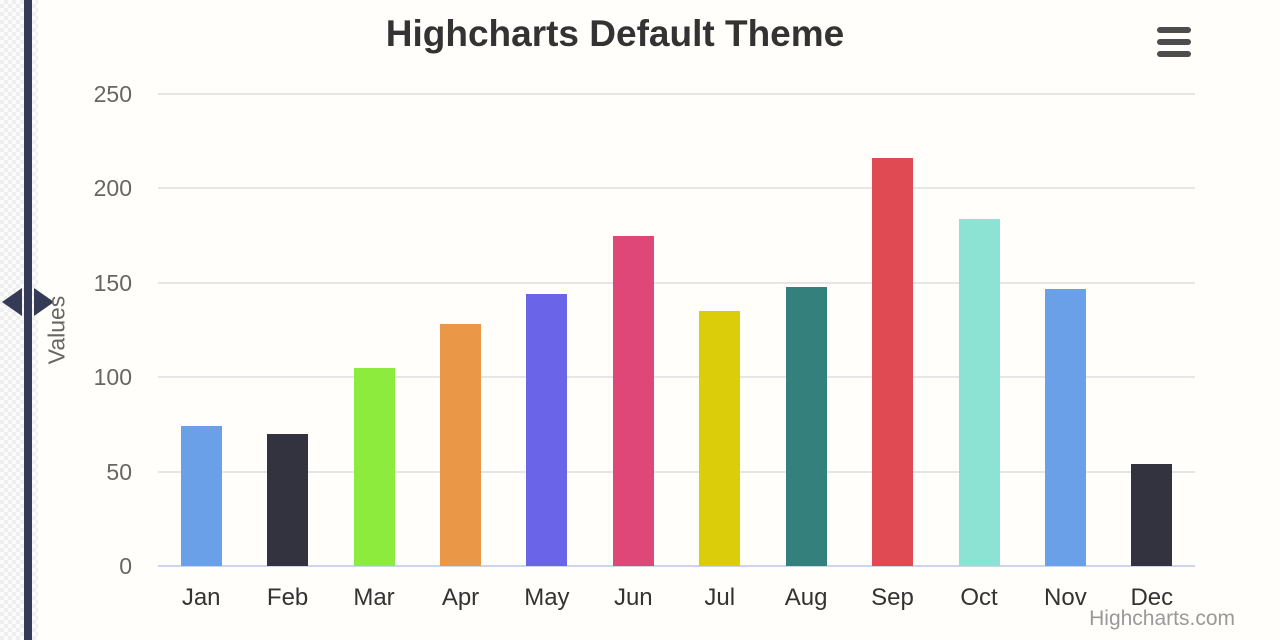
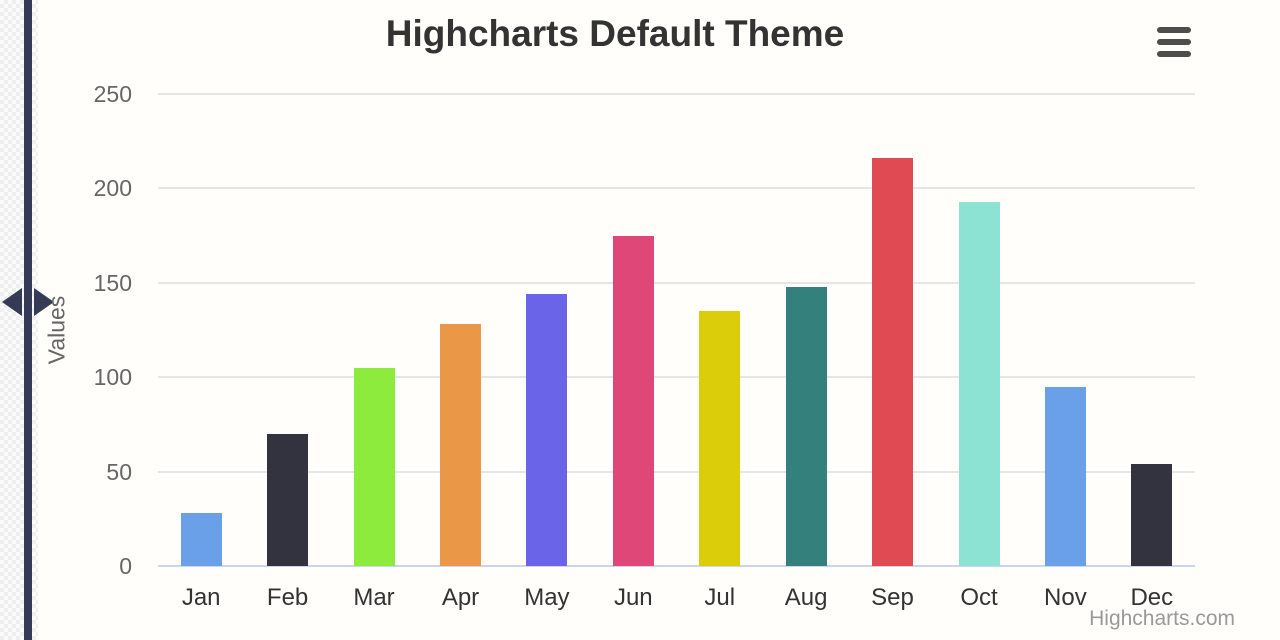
Jan: 74 -> 28
Oct: 184 -> 193
Nov: 147 -> 95
